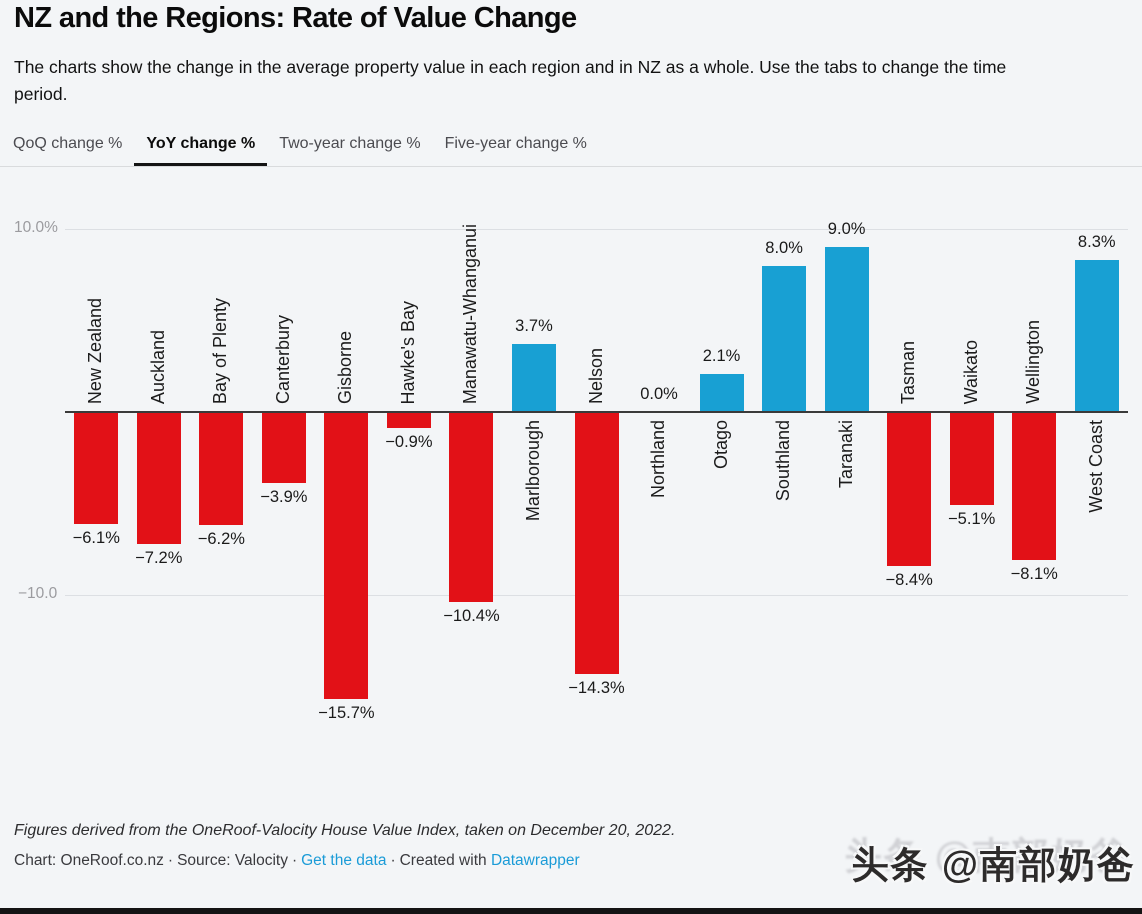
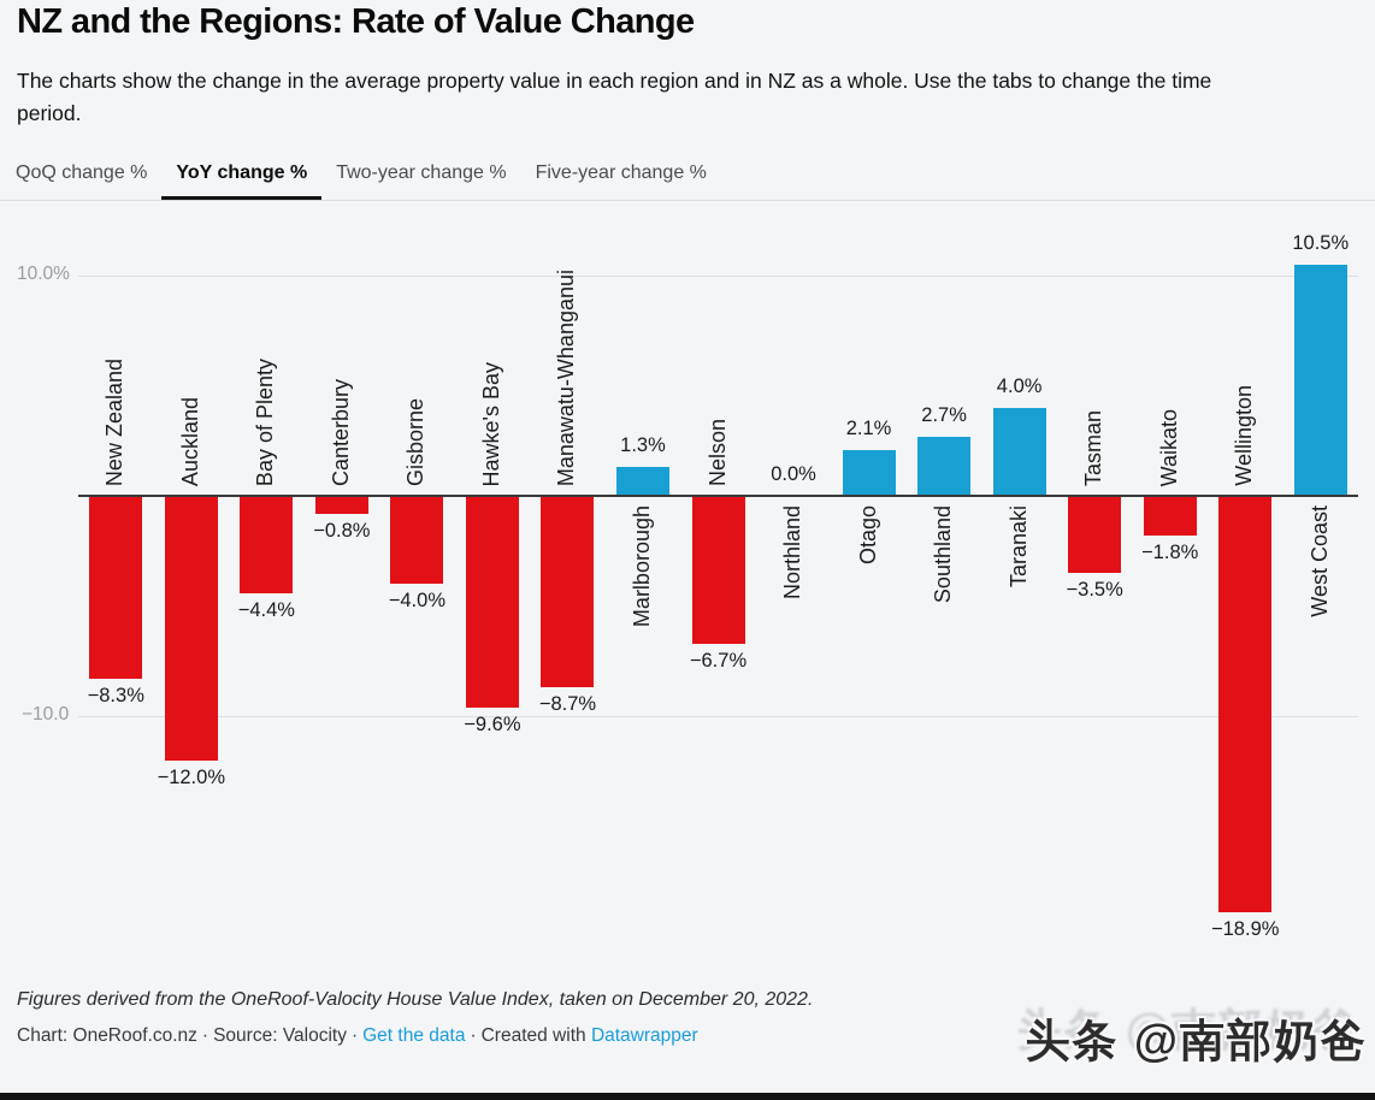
New Zealand: −6.1% -> −8.3%
Auckland: −7.2% -> −12.0%
Bay of Plenty: −6.2% -> −4.4%
Canterbury: −3.9% -> −0.8%
Gisborne: −15.7% -> −4.0%
Hawke's Bay: −0.9% -> −9.6%
Manawatu-Whanganui: −10.4% -> −8.7%
Marlborough: 3.7% -> 1.3%
Nelson: −14.3% -> −6.7%
Southland: 8.0% -> 2.7%
Taranaki: 9.0% -> 4.0%
Tasman: −8.4% -> −3.5%
Waikato: −5.1% -> −1.8%
Wellington: −8.1% -> −18.9%
West Coast: 8.3% -> 10.5%
